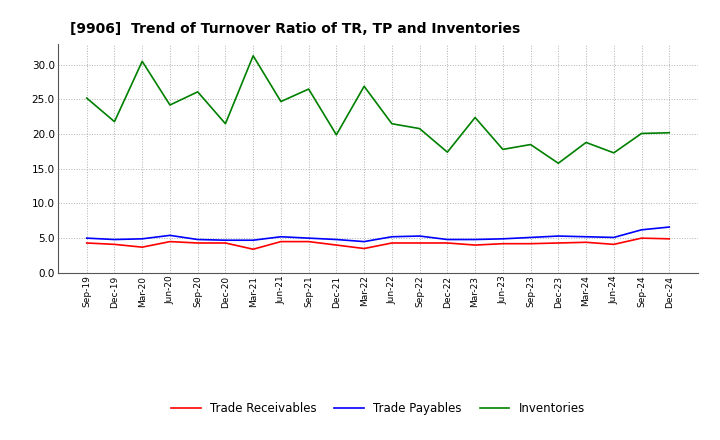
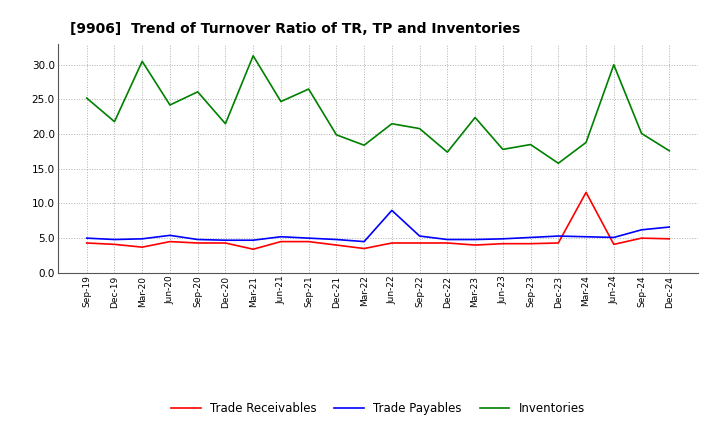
Inventories/Mar-22: 26.9 -> 18.4
Trade Payables/Jun-22: 5.2 -> 9.0
Trade Receivables/Mar-24: 4.4 -> 11.6
Inventories/Jun-24: 17.3 -> 30.0
Inventories/Dec-24: 20.2 -> 17.6
